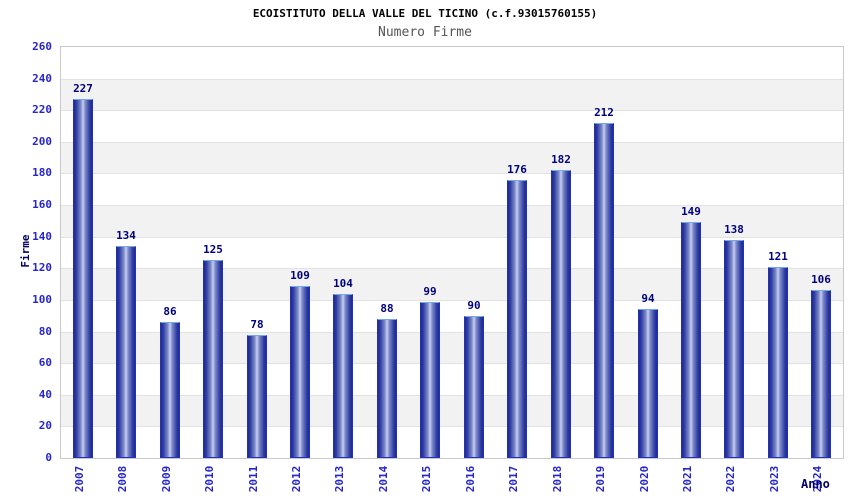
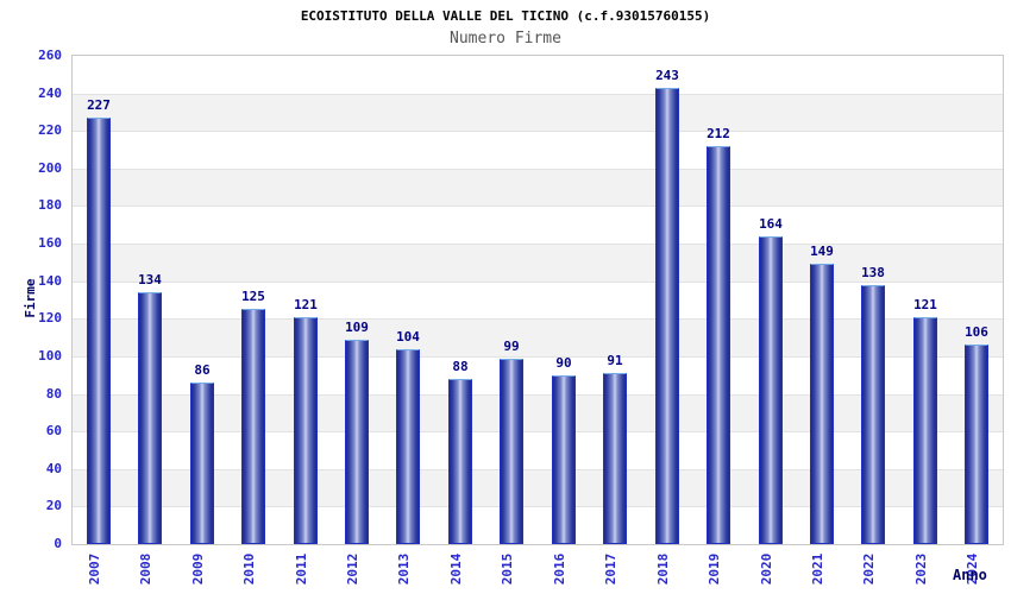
2011: 78 -> 121
2017: 176 -> 91
2018: 182 -> 243
2020: 94 -> 164
